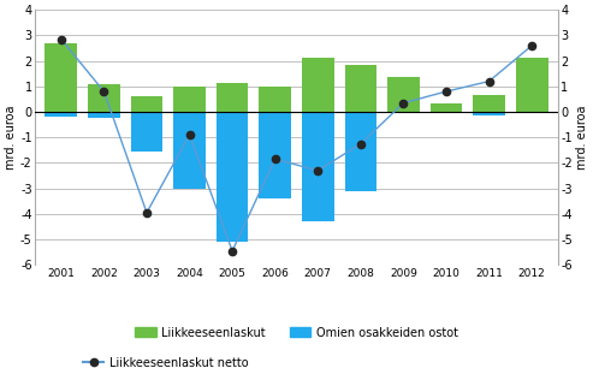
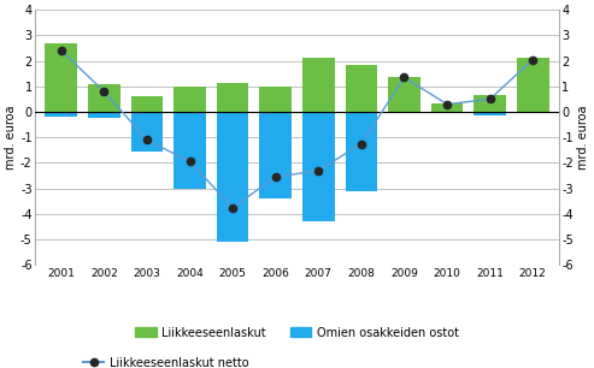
Liikkeeseenlaskut netto/2001: 2.85 -> 2.40
Liikkeeseenlaskut netto/2003: -3.95 -> -1.10
Liikkeeseenlaskut netto/2004: -0.90 -> -1.95
Liikkeeseenlaskut netto/2005: -5.45 -> -3.75
Liikkeeseenlaskut netto/2006: -1.85 -> -2.55
Liikkeeseenlaskut netto/2009: 0.35 -> 1.35
Liikkeeseenlaskut netto/2010: 0.80 -> 0.30
Liikkeeseenlaskut netto/2011: 1.20 -> 0.50
Liikkeeseenlaskut netto/2012: 2.60 -> 2.05
